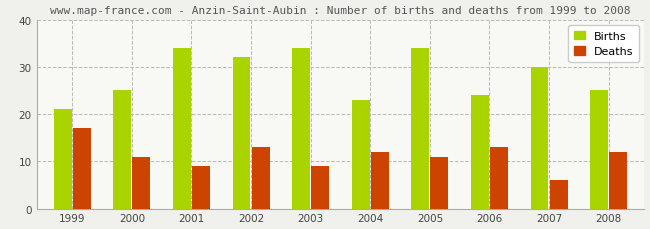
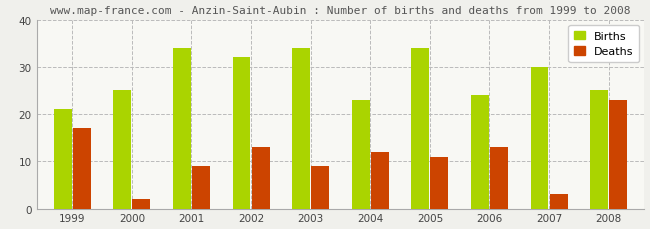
Deaths/2000: 11 -> 2
Deaths/2007: 6 -> 3
Deaths/2008: 12 -> 23
